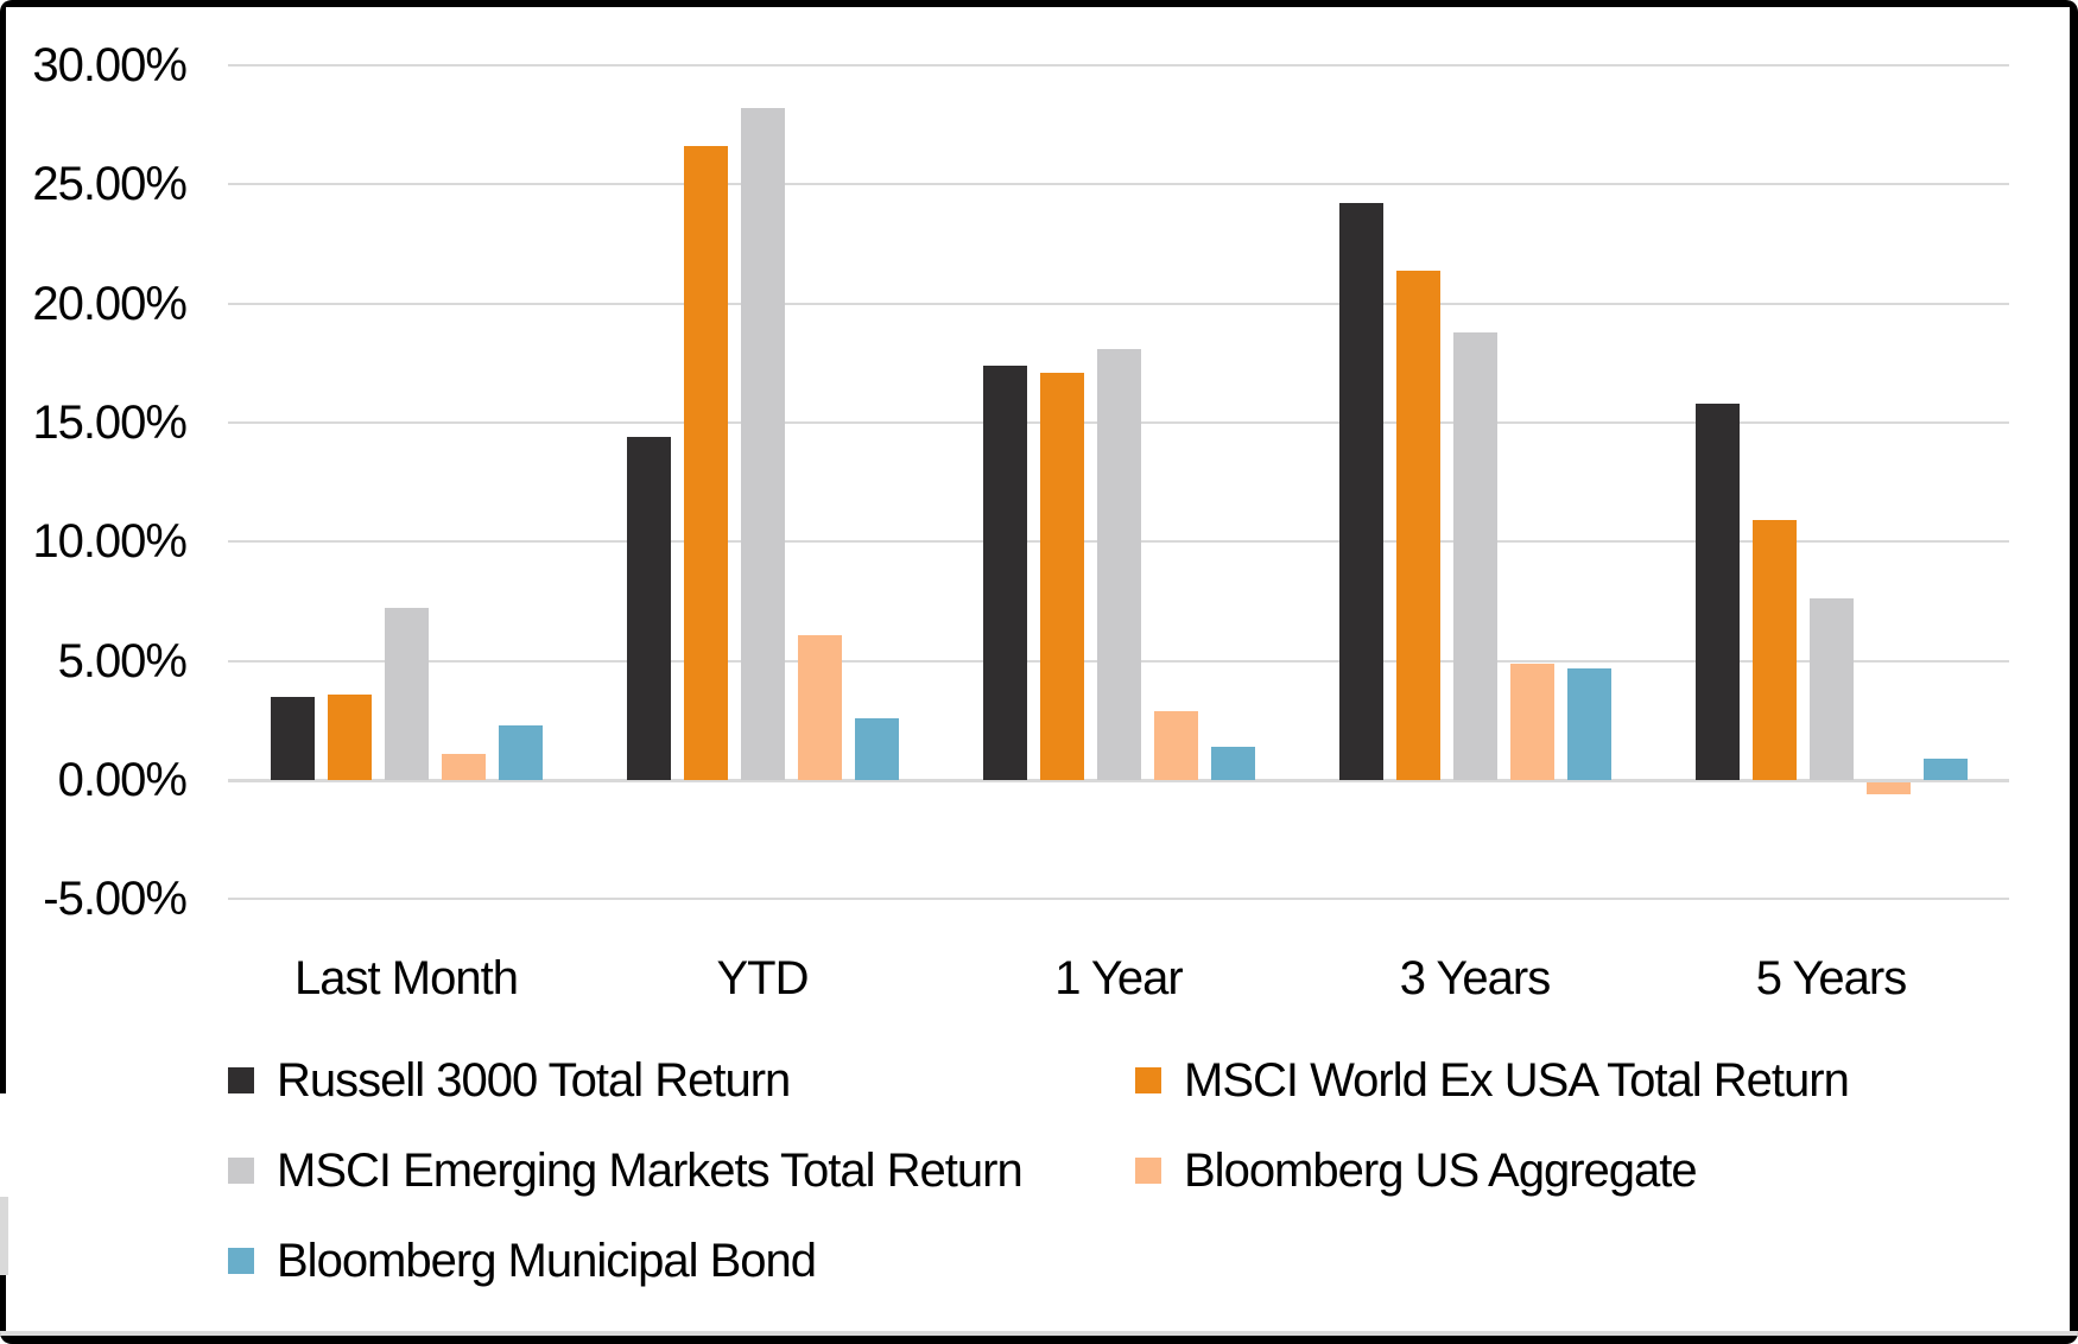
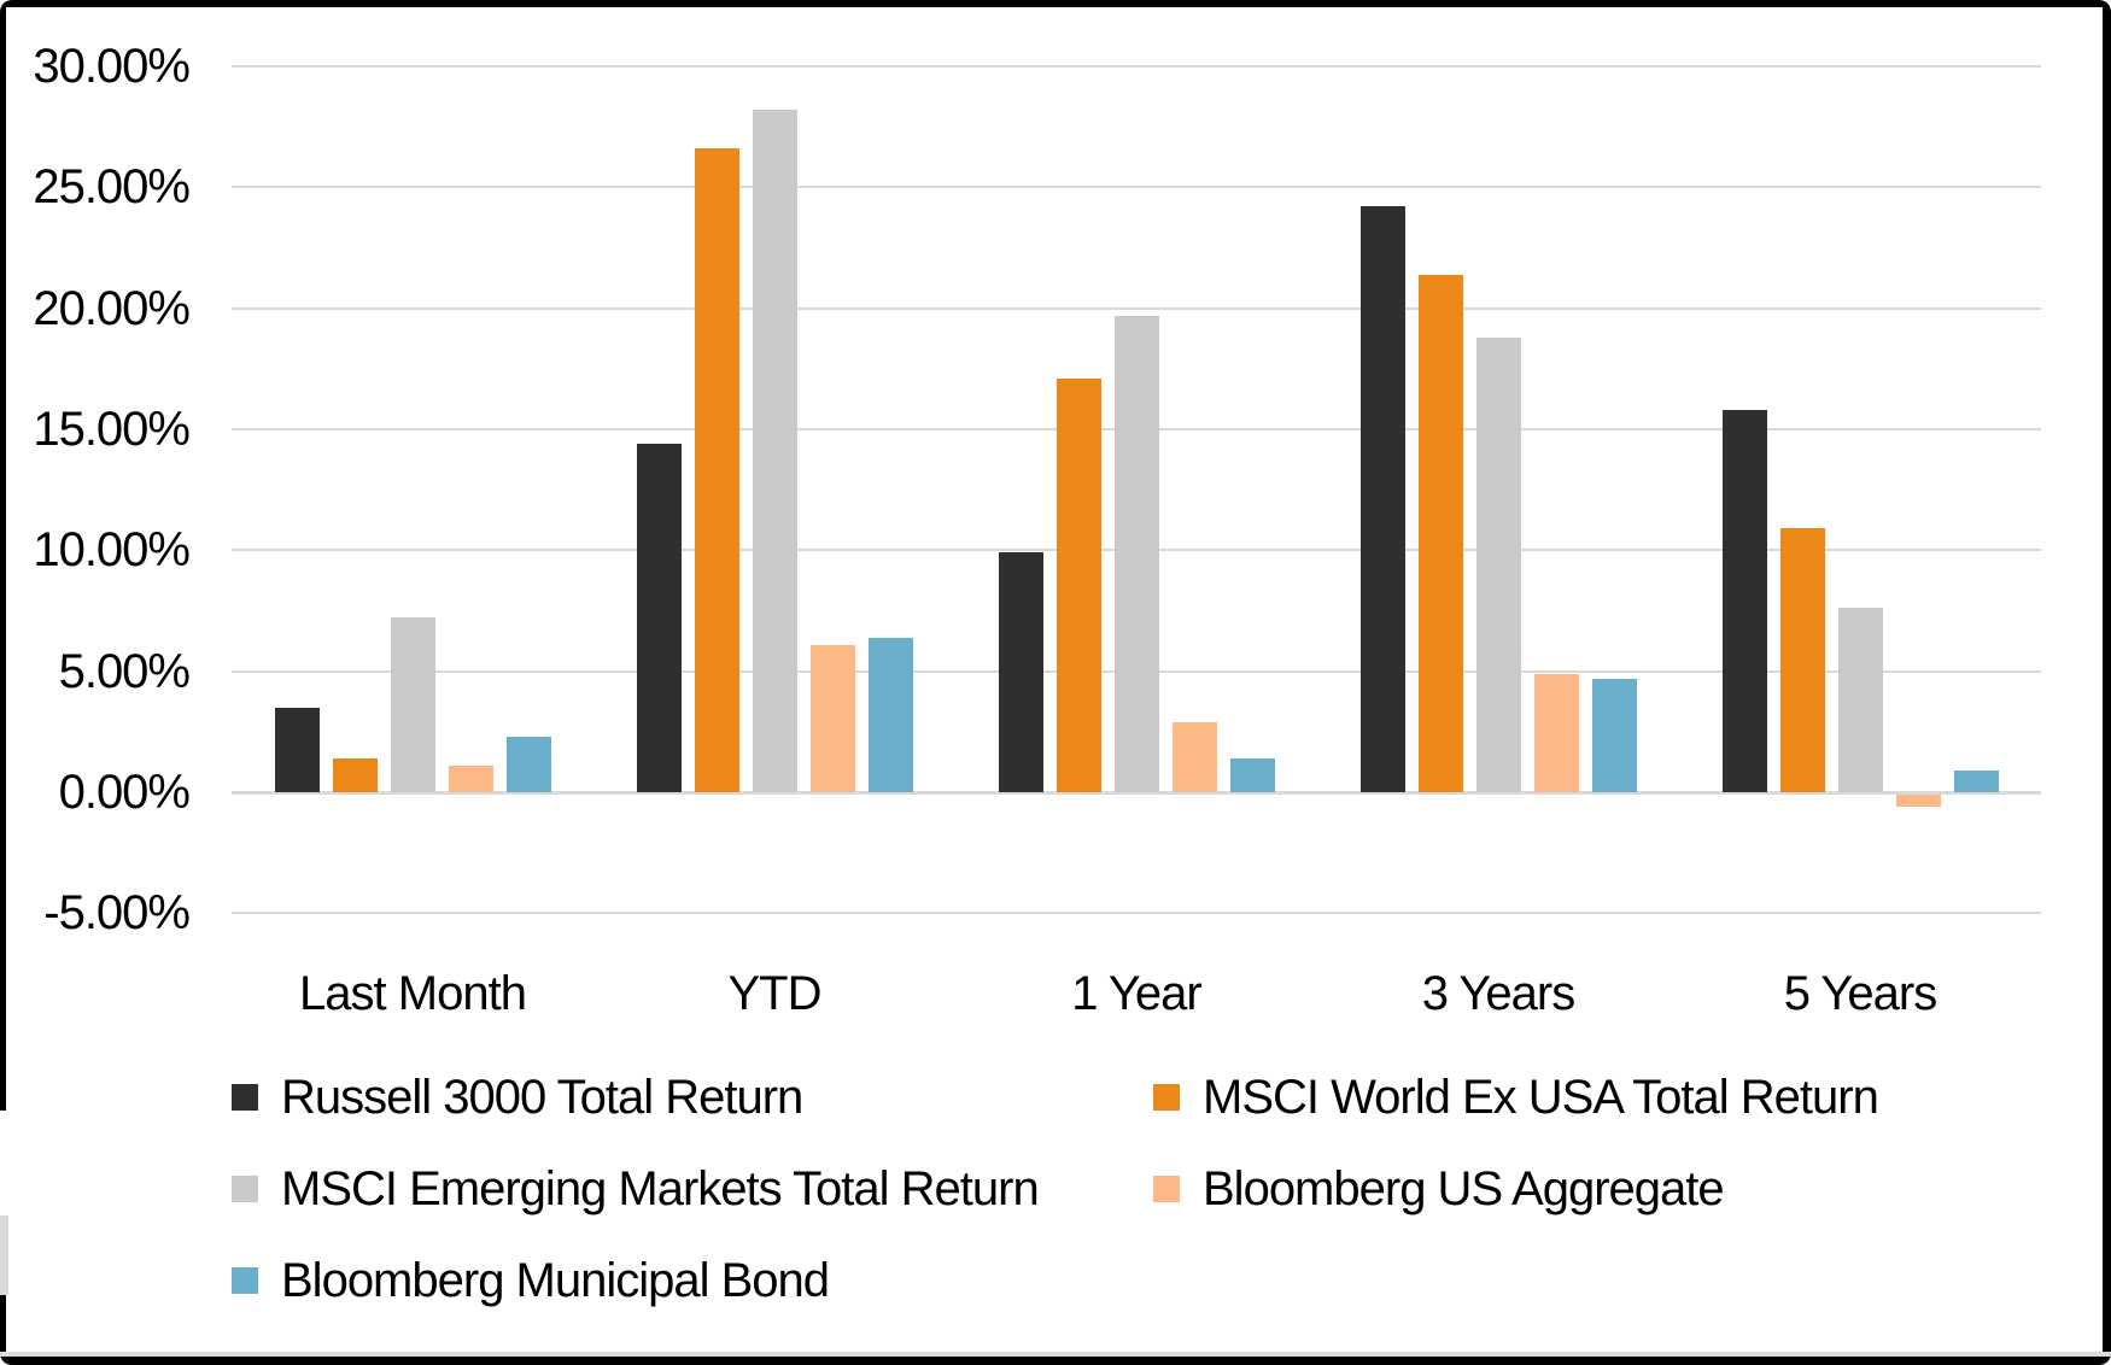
MSCI World Ex USA Total Return/Last Month: 3.6% -> 1.4%
Bloomberg Municipal Bond/YTD: 2.6% -> 6.4%
Russell 3000 Total Return/1 Year: 17.4% -> 9.9%
MSCI Emerging Markets Total Return/1 Year: 18.1% -> 19.7%
